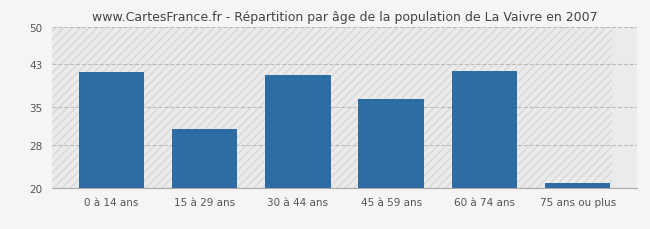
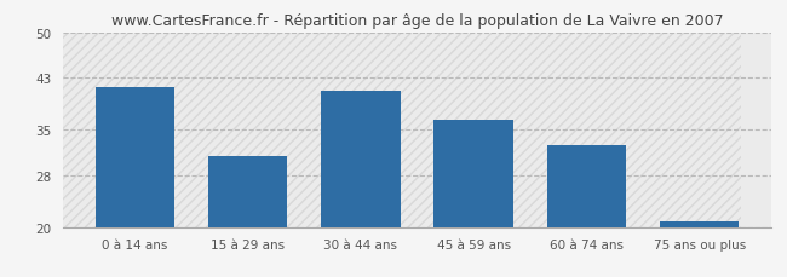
60 à 74 ans: 41.8 -> 32.6
